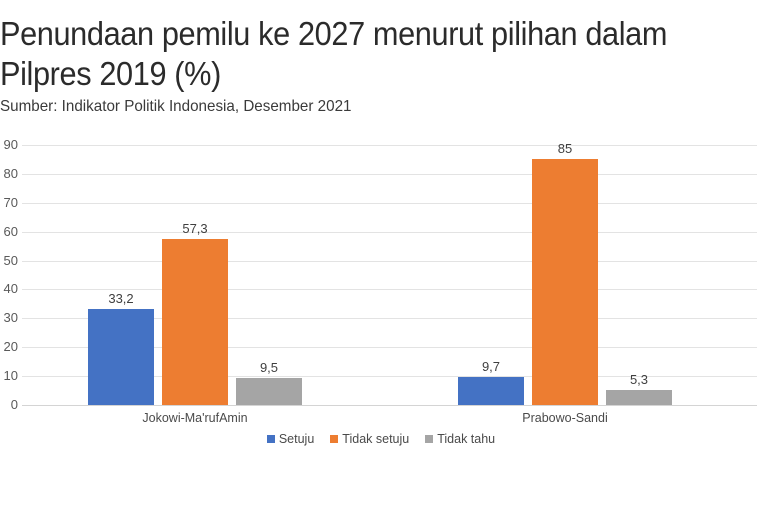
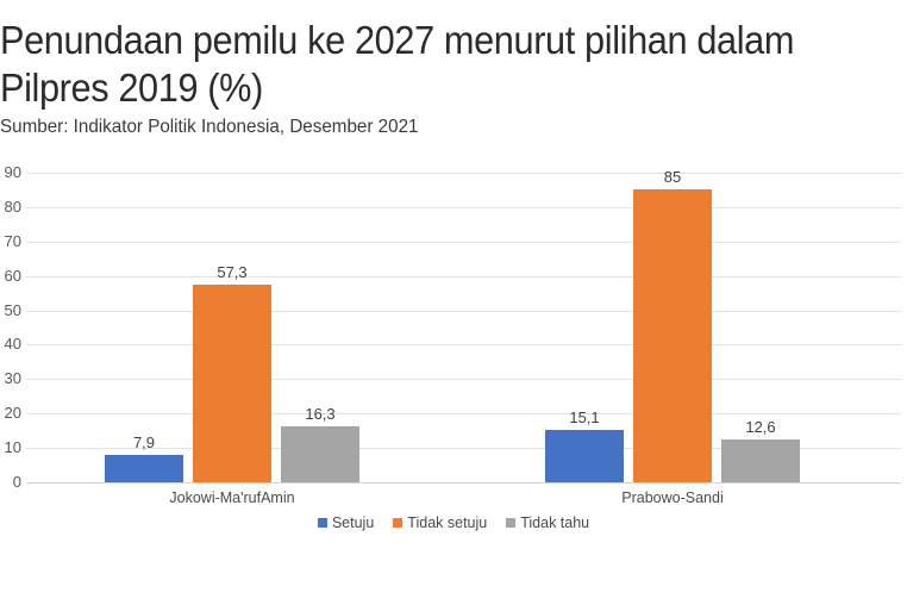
Setuju/Jokowi-Ma'rufAmin: 33,2 -> 7,9
Tidak tahu/Jokowi-Ma'rufAmin: 9,5 -> 16,3
Setuju/Prabowo-Sandi: 9,7 -> 15,1
Tidak tahu/Prabowo-Sandi: 5,3 -> 12,6
